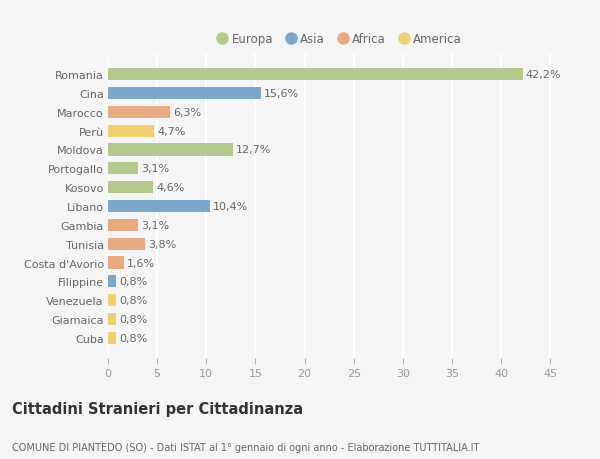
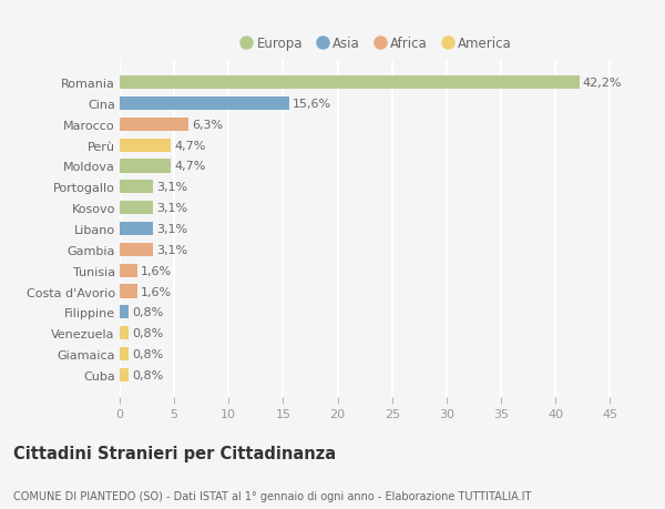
Moldova: 12,7% -> 4,7%
Kosovo: 4,6% -> 3,1%
Libano: 10,4% -> 3,1%
Tunisia: 3,8% -> 1,6%
